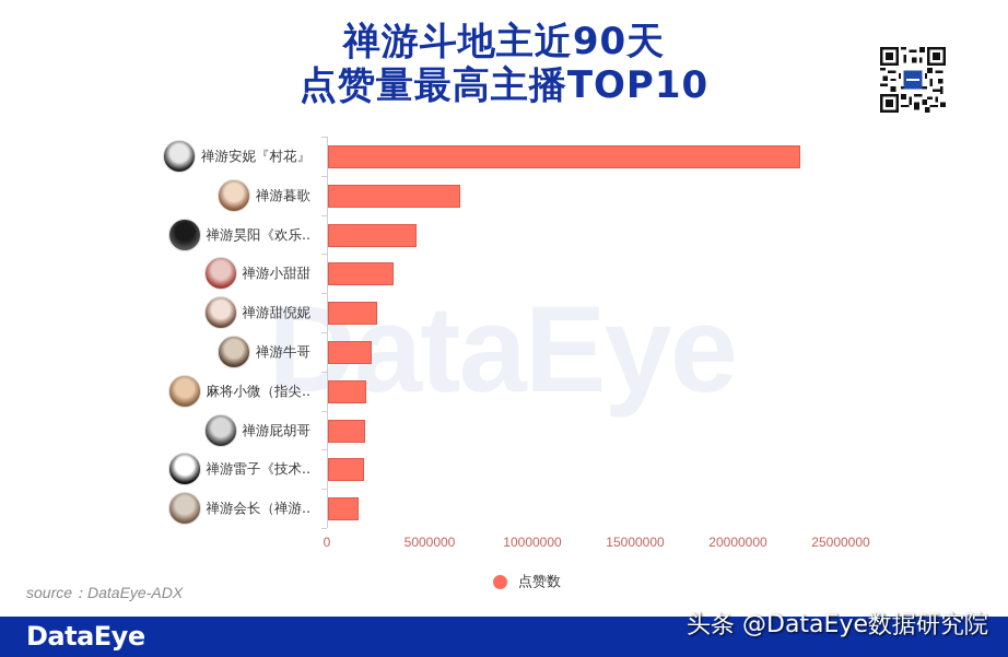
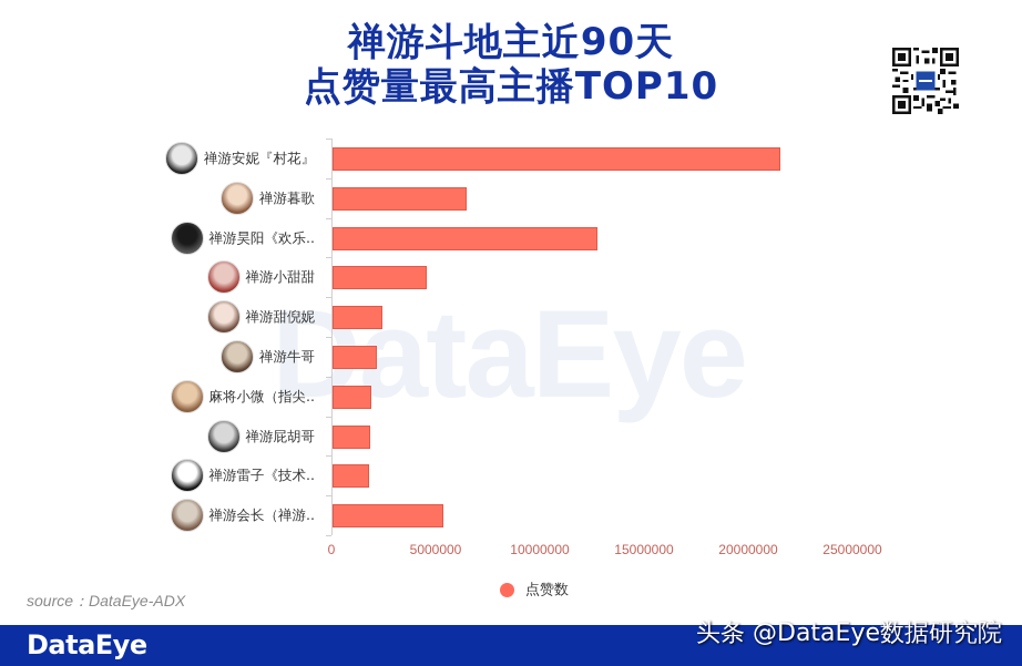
禅游安妮『村花』: 23000000 -> 21500000
禅游昊阳《欢乐..: 4300000 -> 12700000
禅游小甜甜: 3200000 -> 4500000
禅游会长（禅游..: 1500000 -> 5300000
